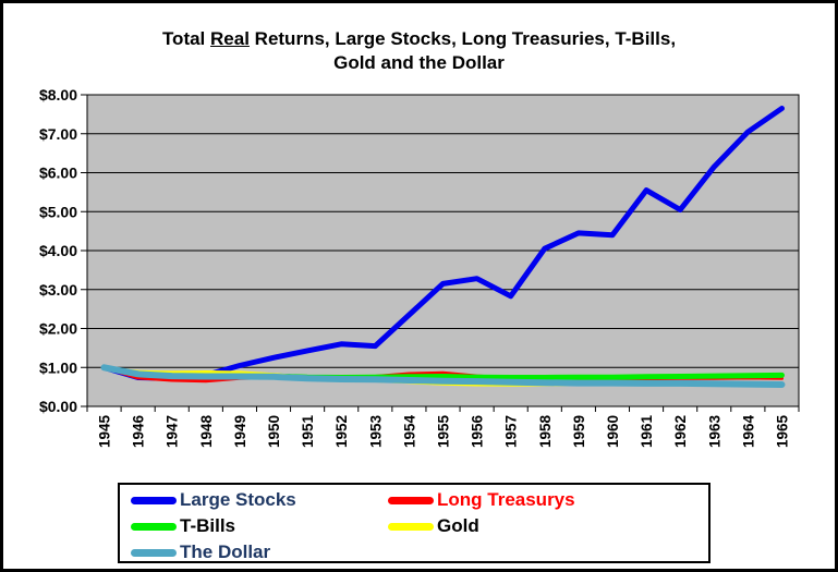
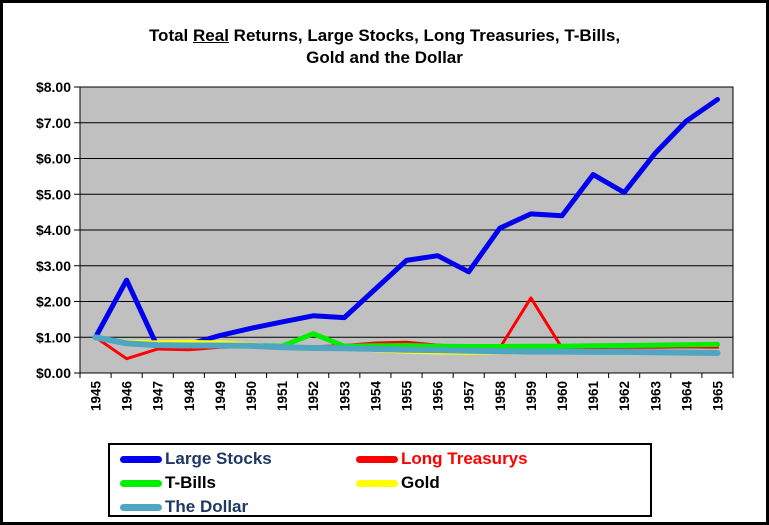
Large Stocks/1946: $0.7 -> $2.6
Long Treasurys/1946: $0.7 -> $0.4
T-Bills/1952: $0.7 -> $1.1
Long Treasurys/1959: $0.7 -> $2.1
